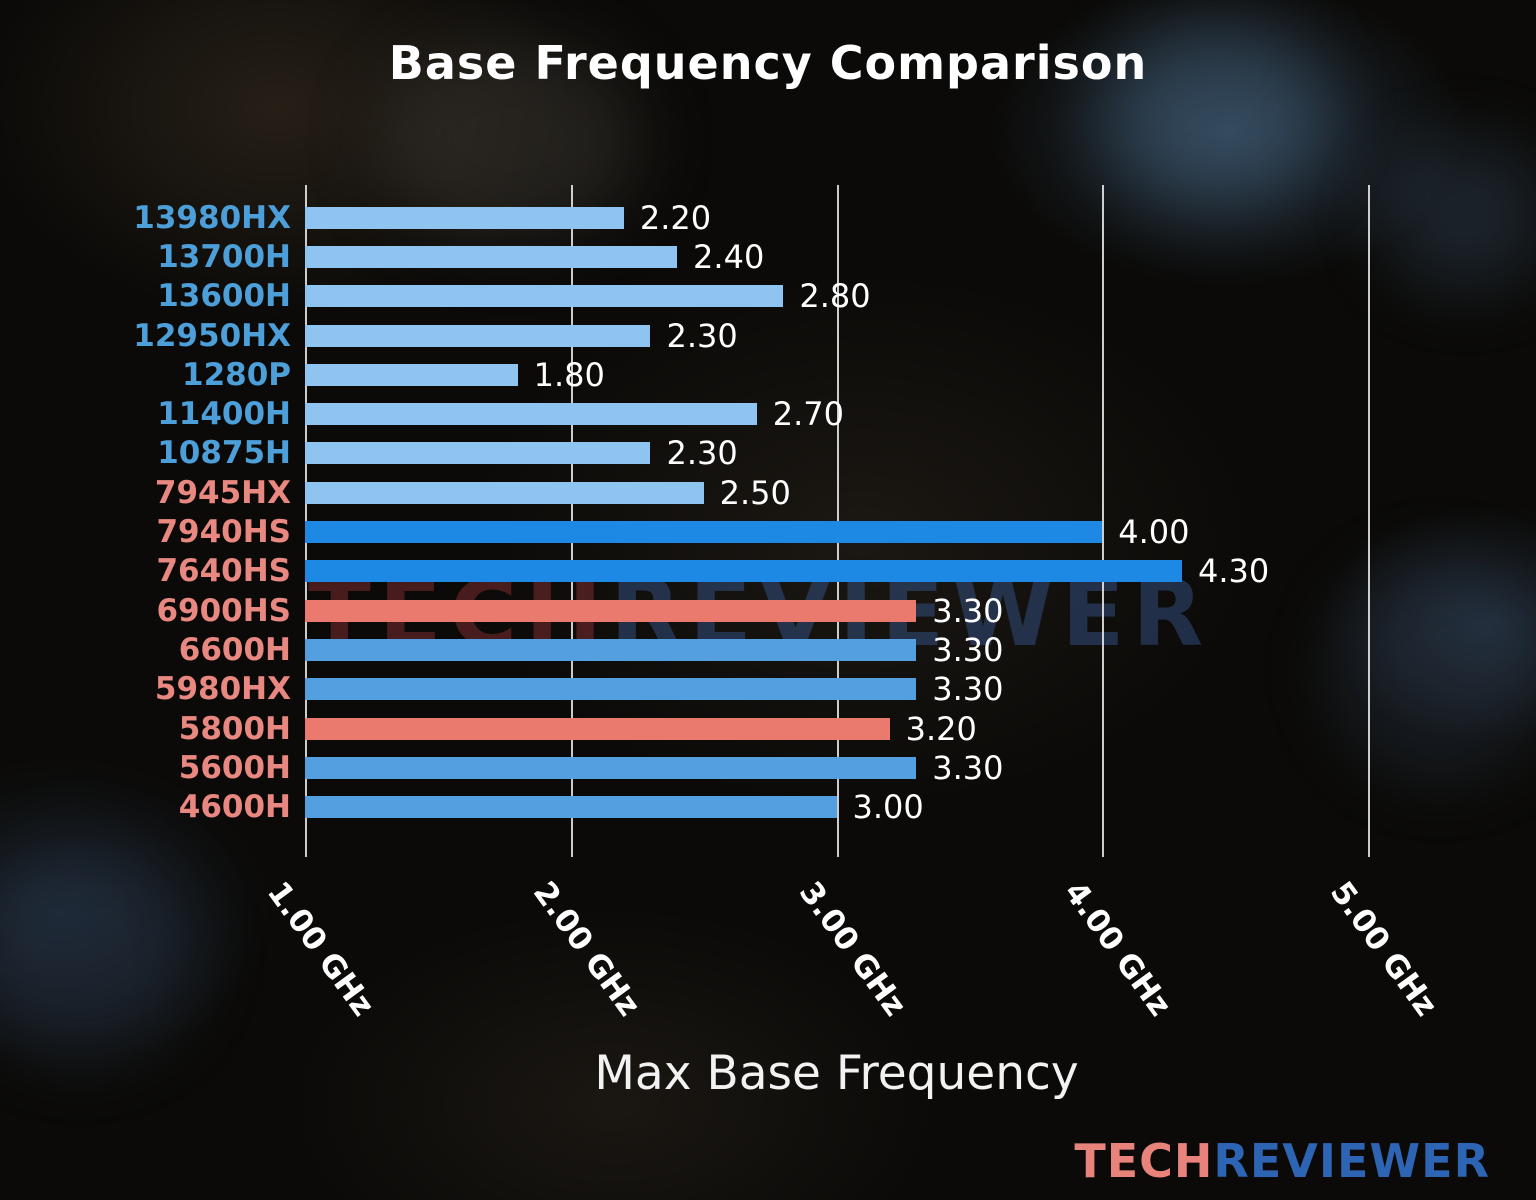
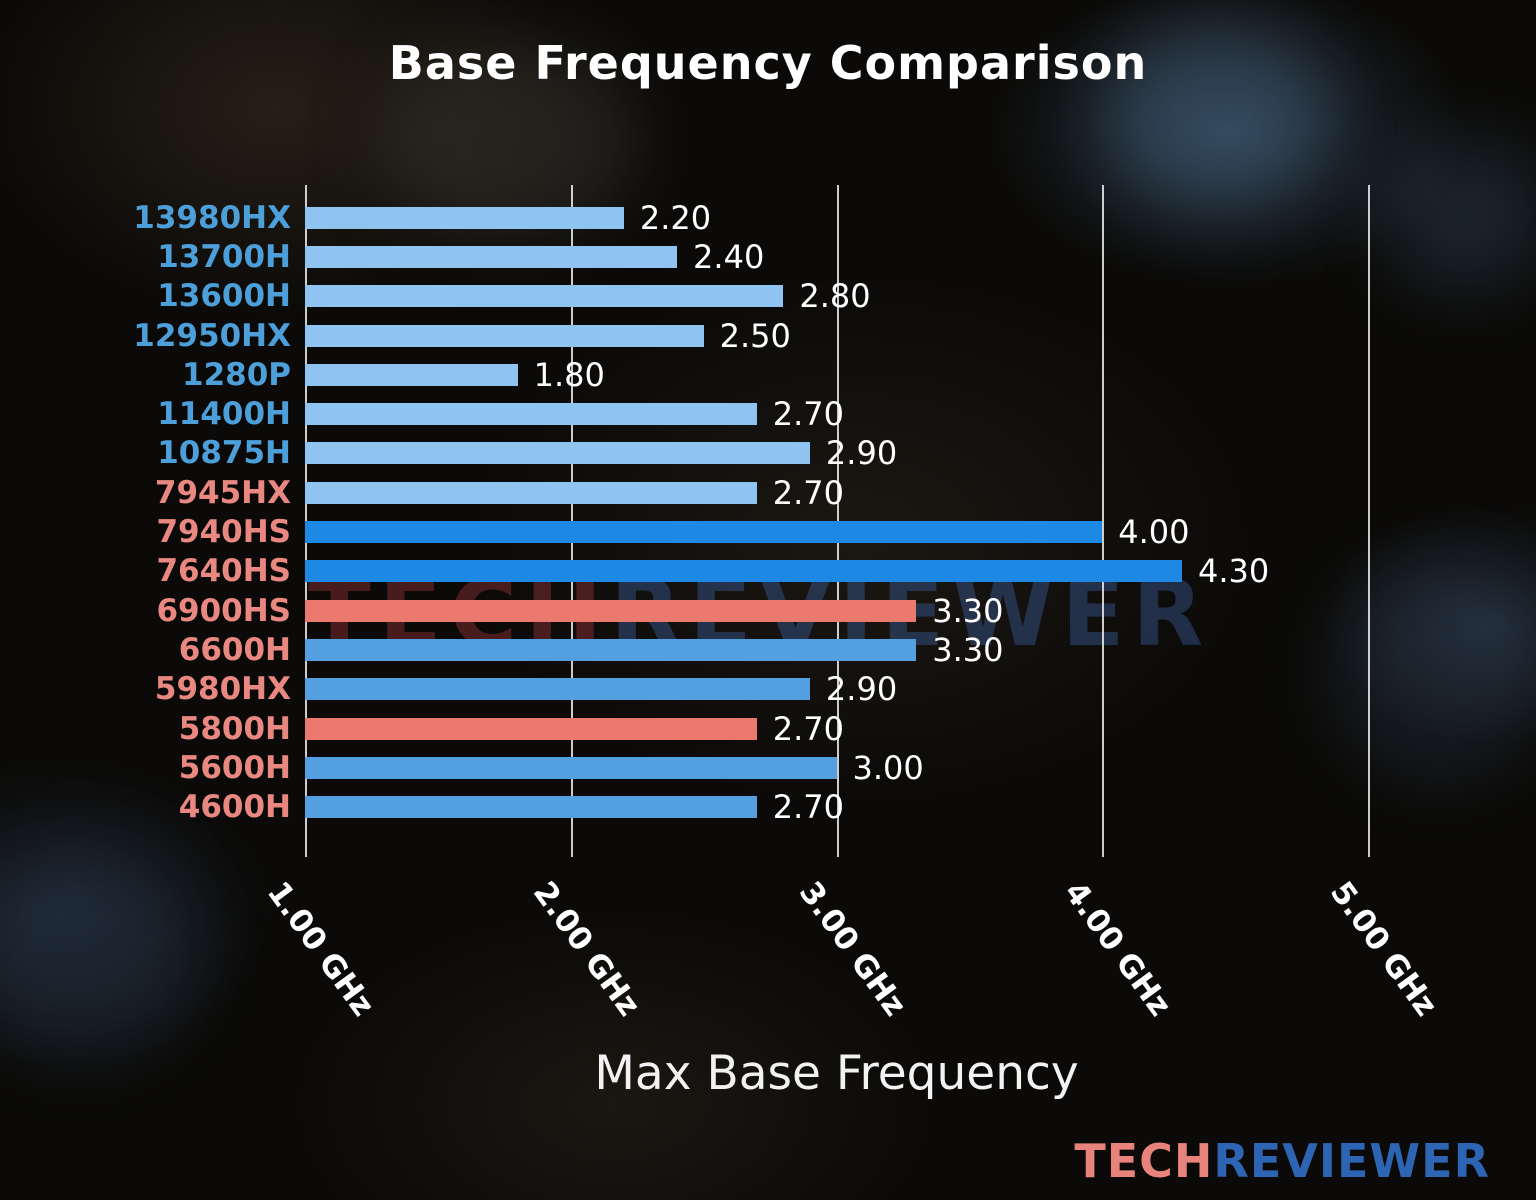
12950HX: 2.30 -> 2.50
10875H: 2.30 -> 2.90
7945HX: 2.50 -> 2.70
5980HX: 3.30 -> 2.90
5800H: 3.20 -> 2.70
5600H: 3.30 -> 3.00
4600H: 3.00 -> 2.70
